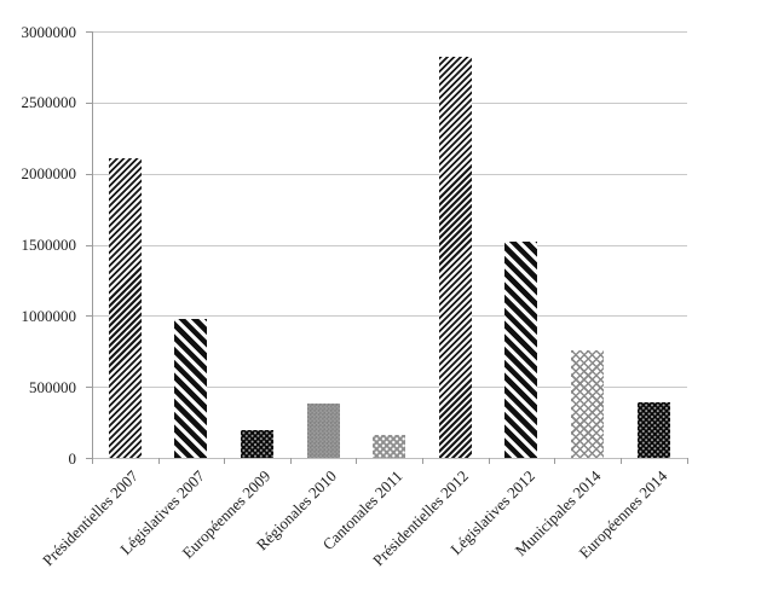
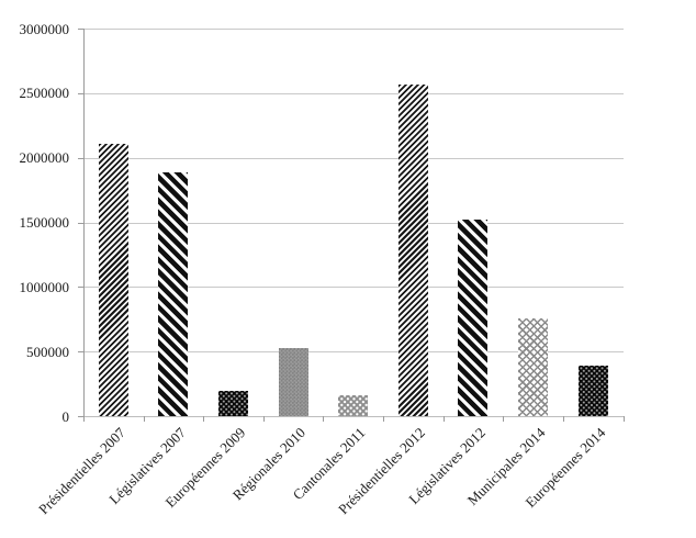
Législatives 2007: 980000 -> 1890000
Régionales 2010: 380000 -> 530000
Présidentielles 2012: 2820000 -> 2570000
